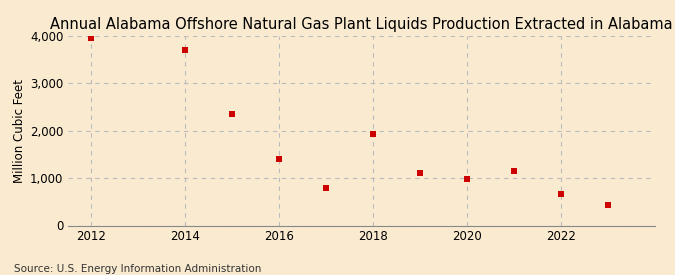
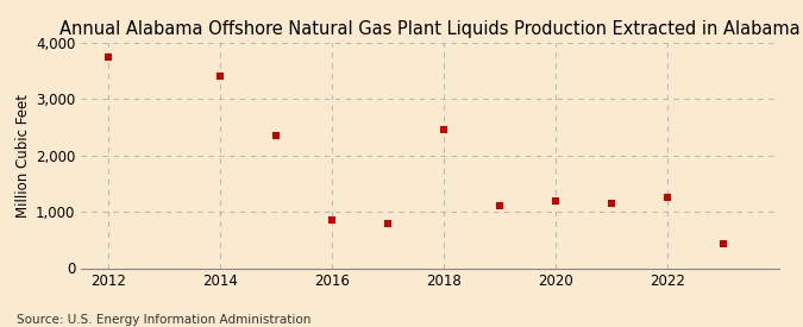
2012: 3,960 -> 3,750
2014: 3,700 -> 3,400
2016: 1,400 -> 850
2018: 1,920 -> 2,450
2020: 980 -> 1,200
2022: 670 -> 1,250
